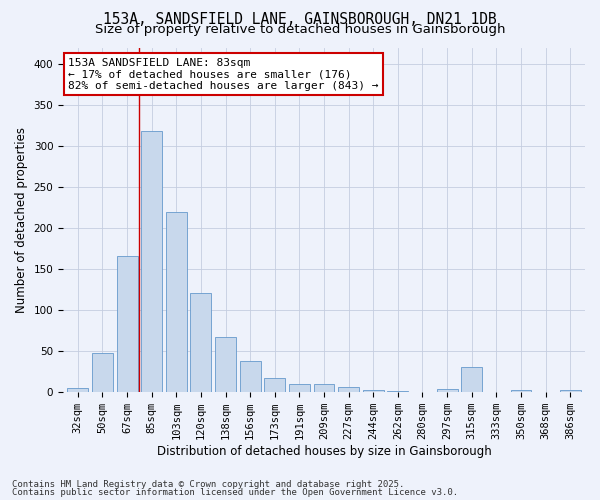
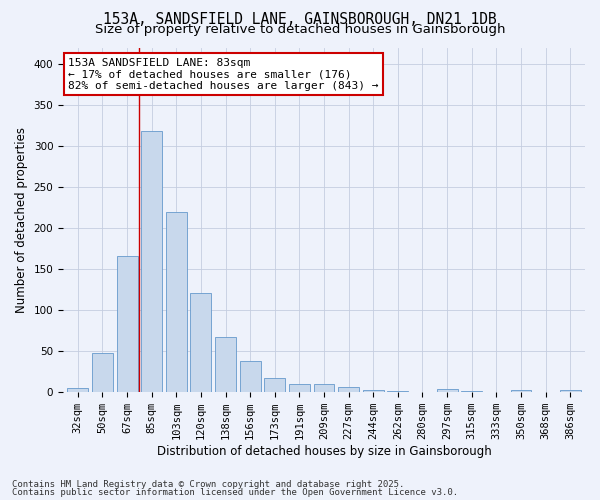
315sqm: 30 -> 1
